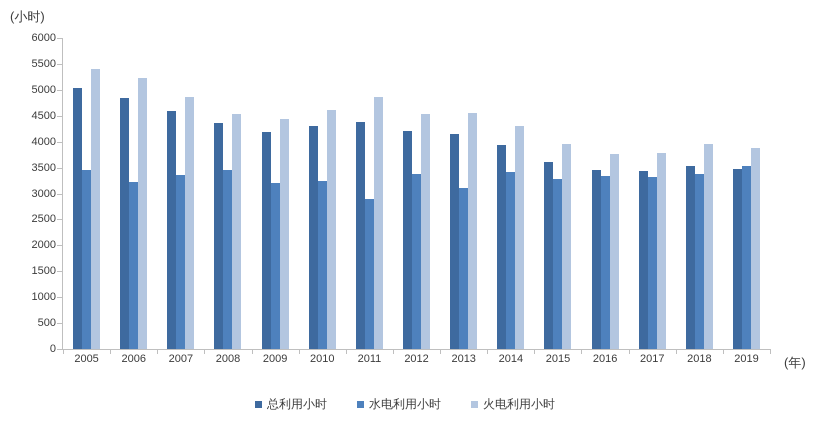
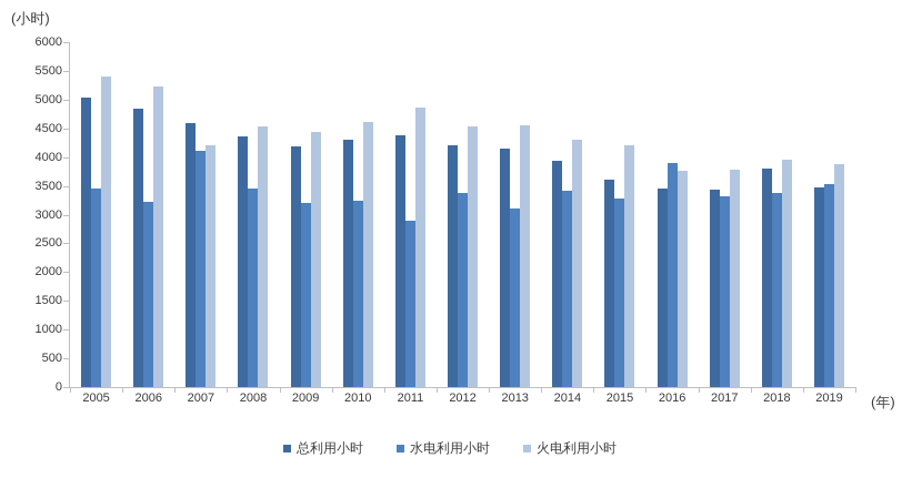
水电利用小时/2007: 3400 -> 4100
火电利用小时/2007: 4900 -> 4200
火电利用小时/2015: 4000 -> 4200
水电利用小时/2016: 3300 -> 3900
总利用小时/2018: 3500 -> 3800
